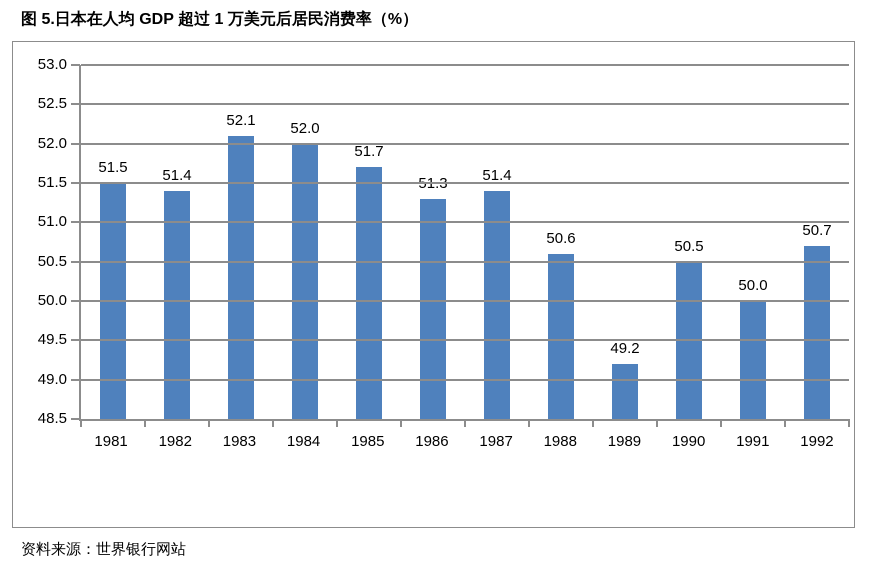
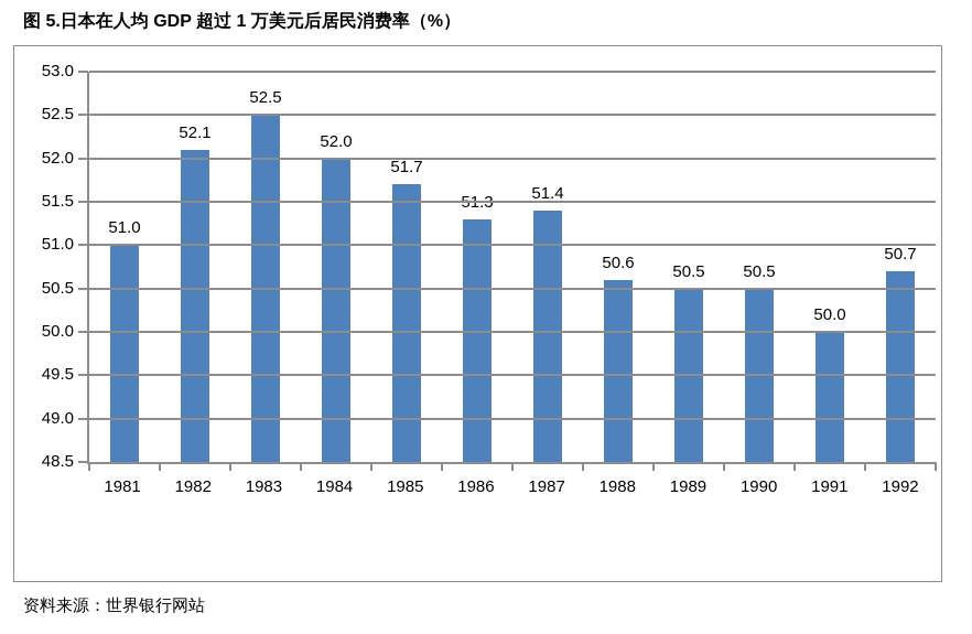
1981: 51.5 -> 51.0
1982: 51.4 -> 52.1
1983: 52.1 -> 52.5
1989: 49.2 -> 50.5
